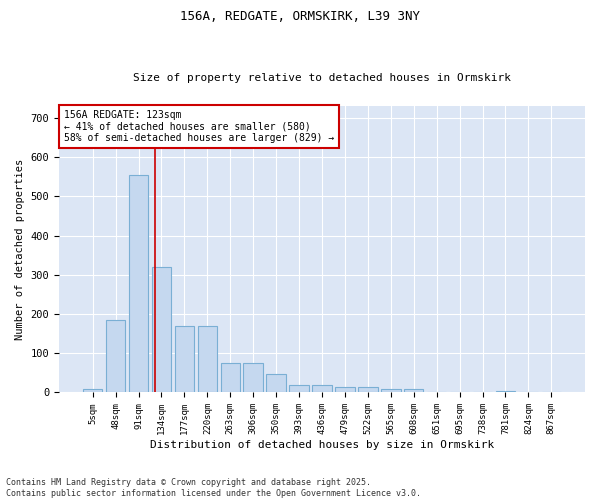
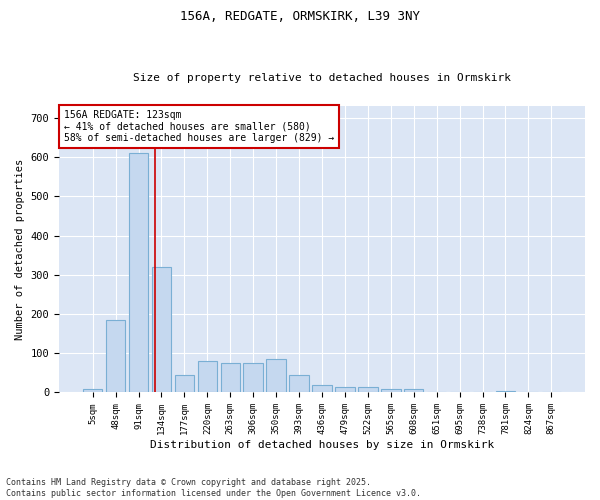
91sqm: 555 -> 610
177sqm: 170 -> 45
220sqm: 170 -> 80
350sqm: 47 -> 85
393sqm: 20 -> 45
